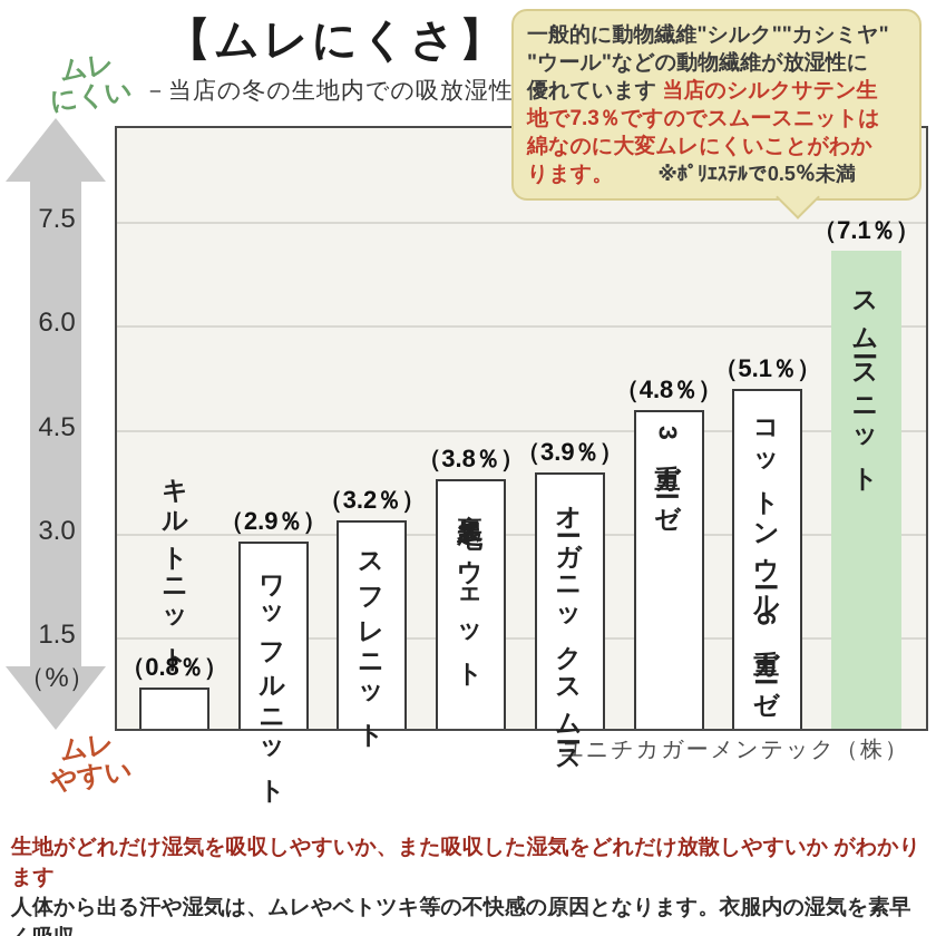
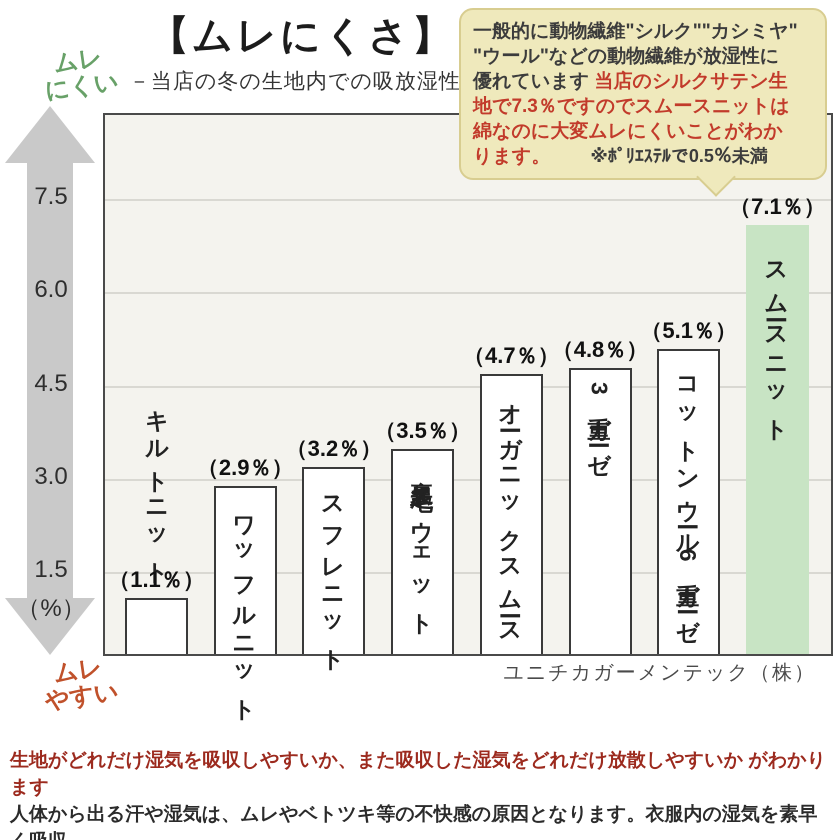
キルトニット: 0.8 -> 1.1
裏起毛スウェット: 3.8 -> 3.5
オーガニックスムース: 3.9 -> 4.7
